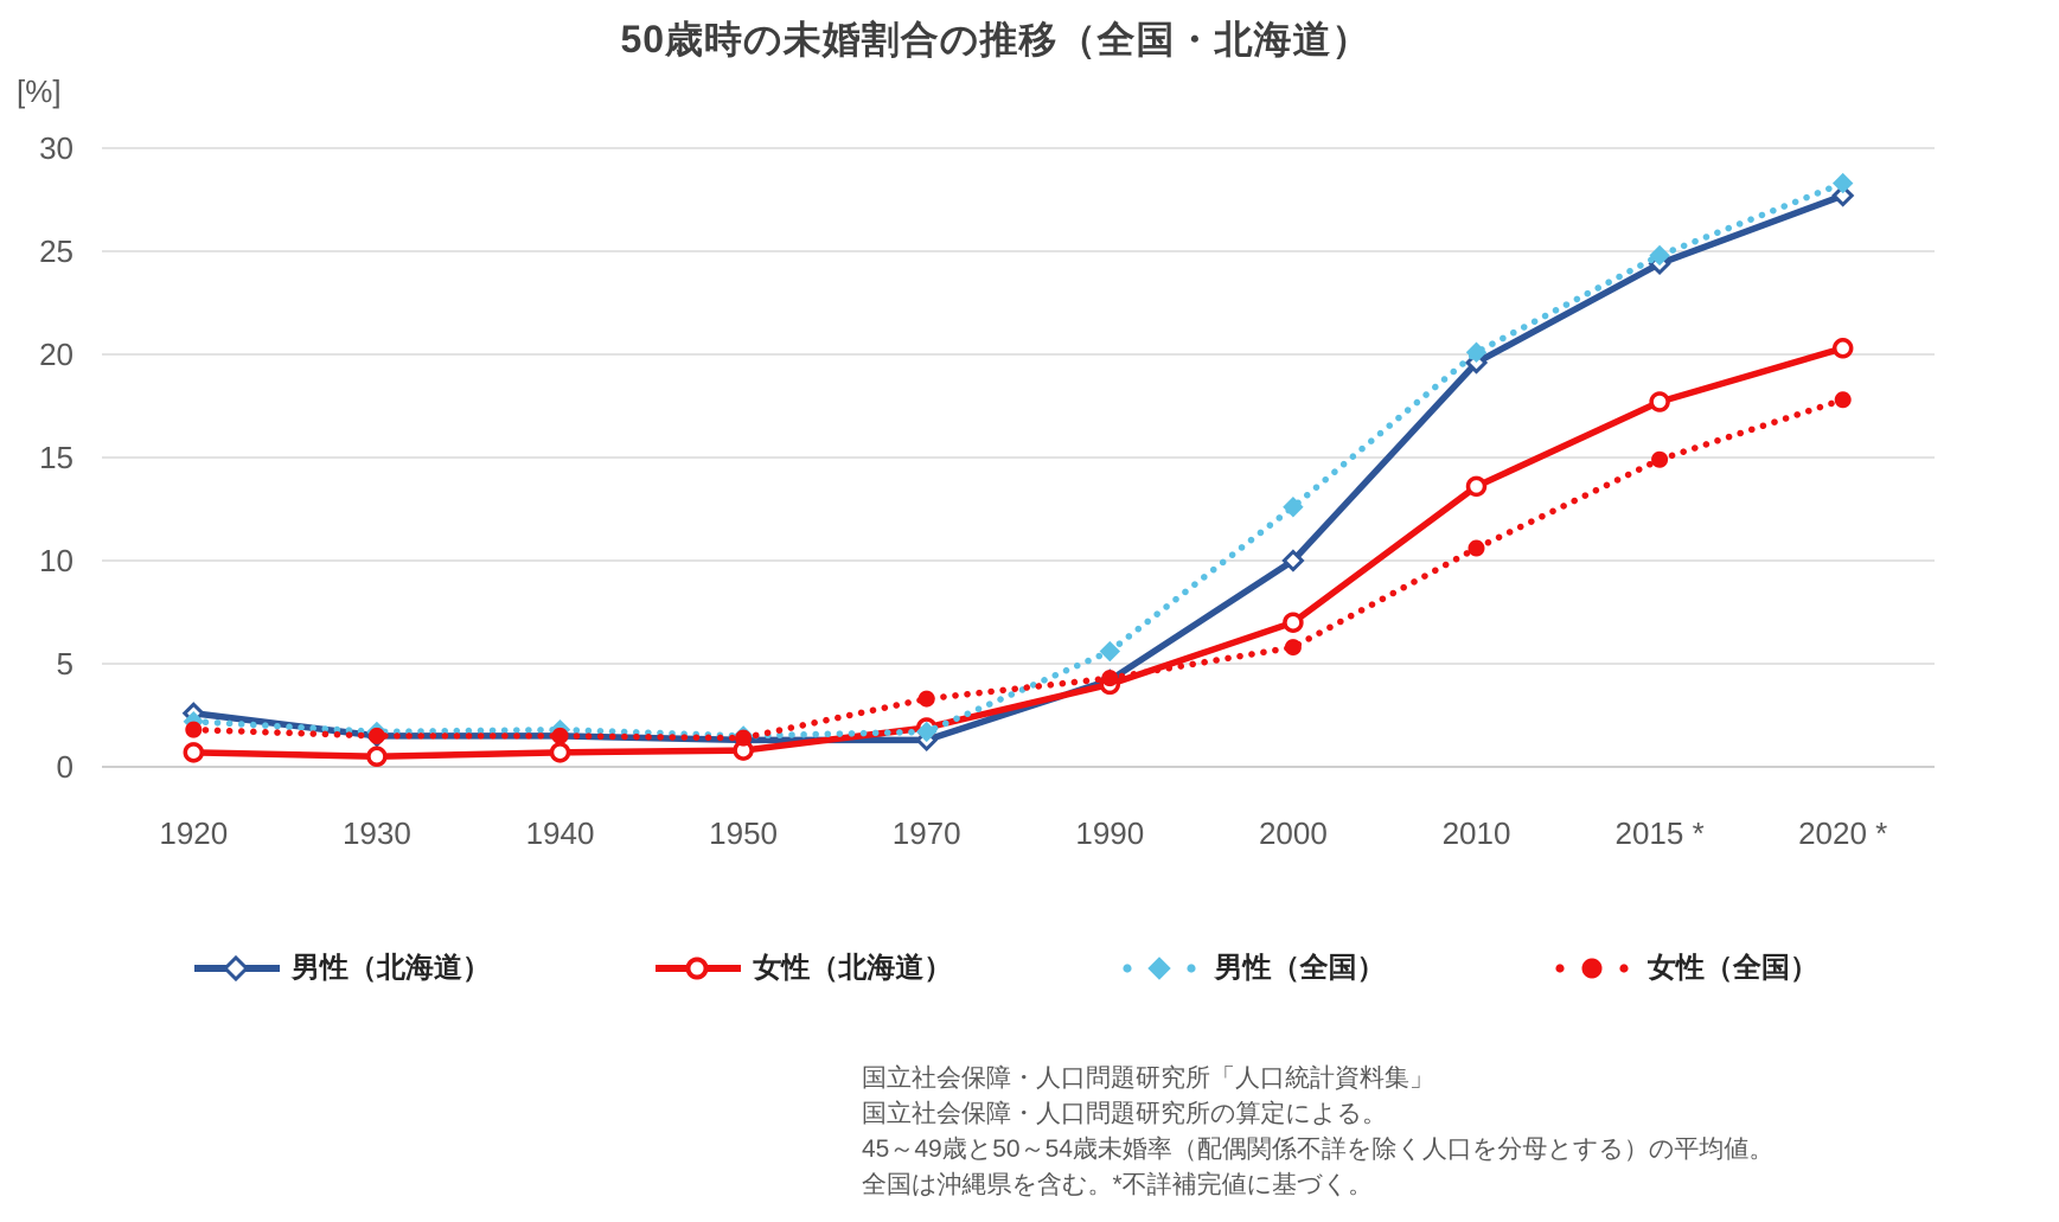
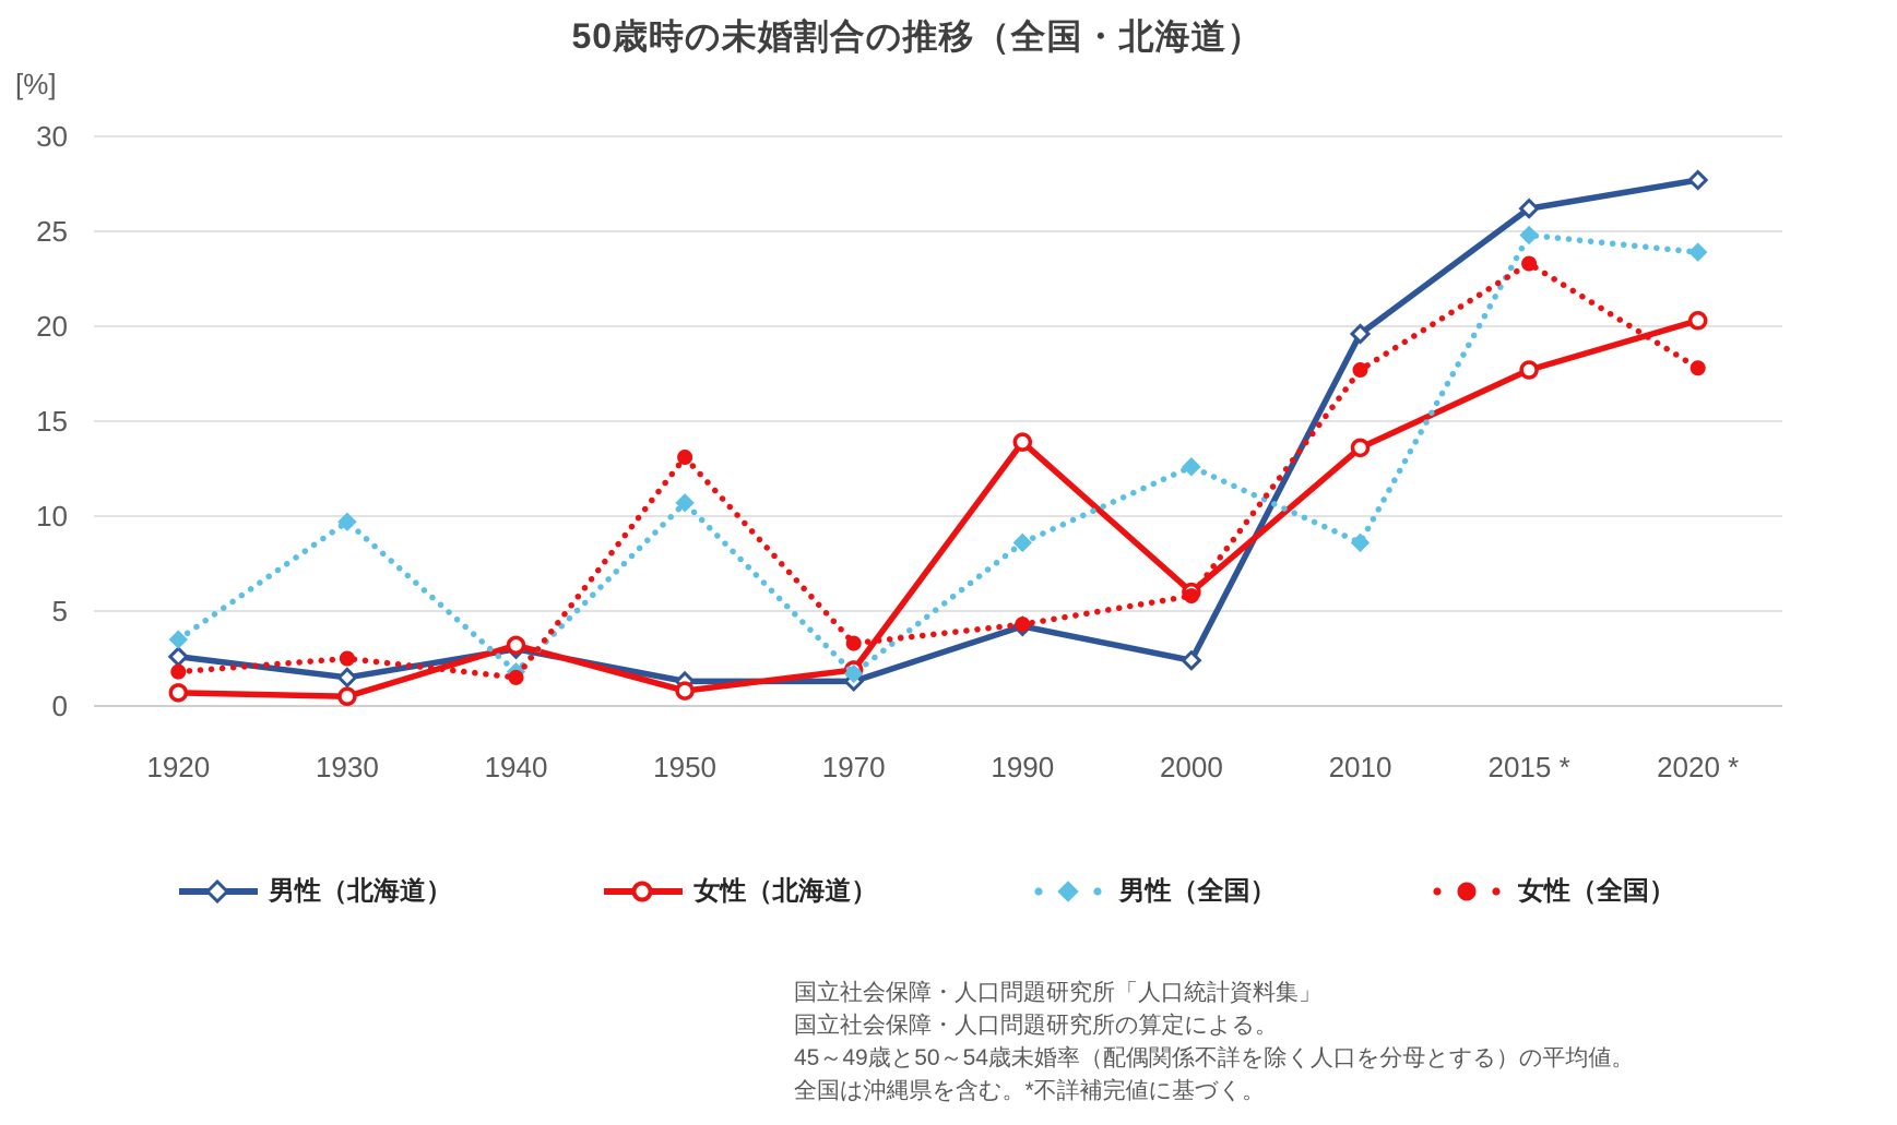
男性（全国）/1920: 2.2 -> 3.5
男性（全国）/1930: 1.7 -> 9.7
女性（全国）/1930: 1.5 -> 2.5
男性（北海道）/1940: 1.5 -> 3.0
女性（北海道）/1940: 0.7 -> 3.2
男性（全国）/1950: 1.5 -> 10.7
女性（全国）/1950: 1.4 -> 13.1
女性（北海道）/1990: 4.0 -> 13.9
男性（全国）/1990: 5.6 -> 8.6
男性（北海道）/2000: 10.0 -> 2.4
女性（北海道）/2000: 7.0 -> 6.0
男性（全国）/2010: 20.1 -> 8.6
女性（全国）/2010: 10.6 -> 17.7
男性（北海道）/2015 *: 24.4 -> 26.2
女性（全国）/2015 *: 14.9 -> 23.3
男性（全国）/2020 *: 28.3 -> 23.9
